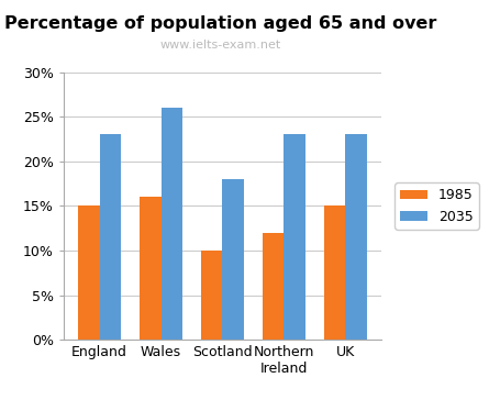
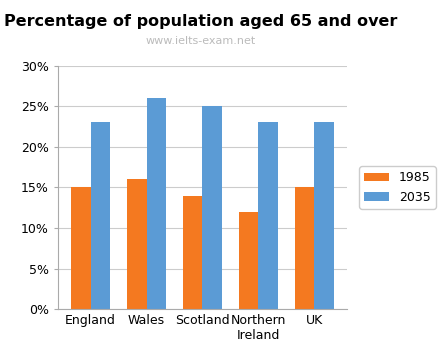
1985/Scotland: 10% -> 14%
2035/Scotland: 18% -> 25%
